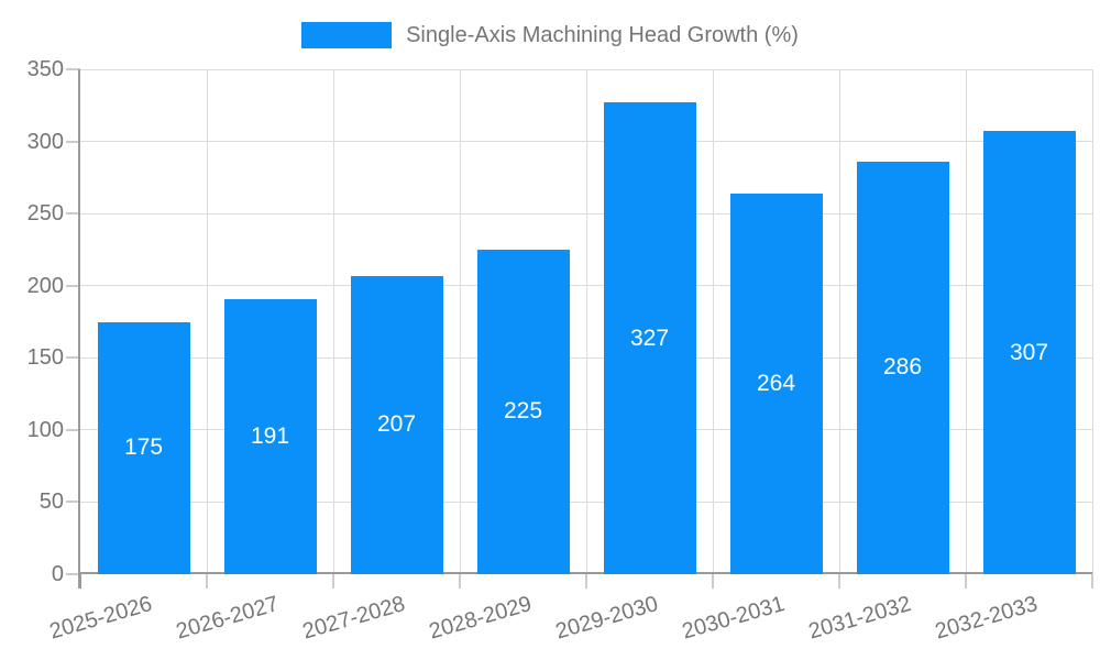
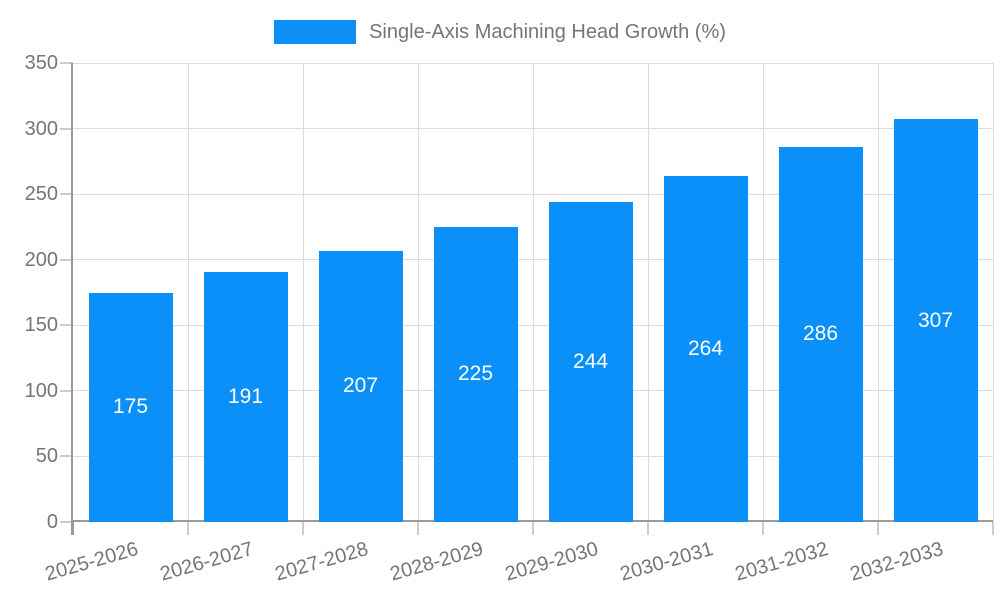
2029-2030: 327 -> 244
